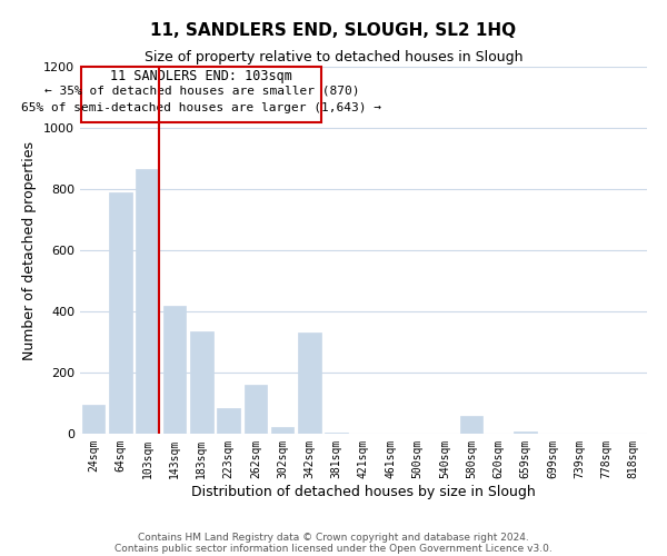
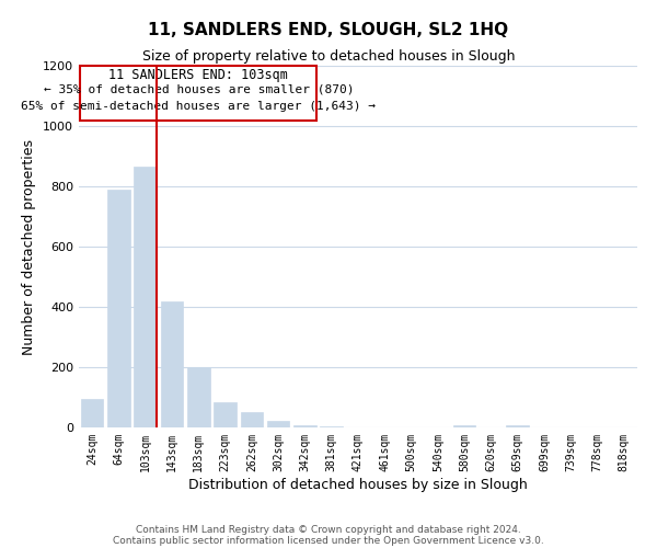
183sqm: 335 -> 200
262sqm: 160 -> 52
342sqm: 330 -> 8
580sqm: 60 -> 8
